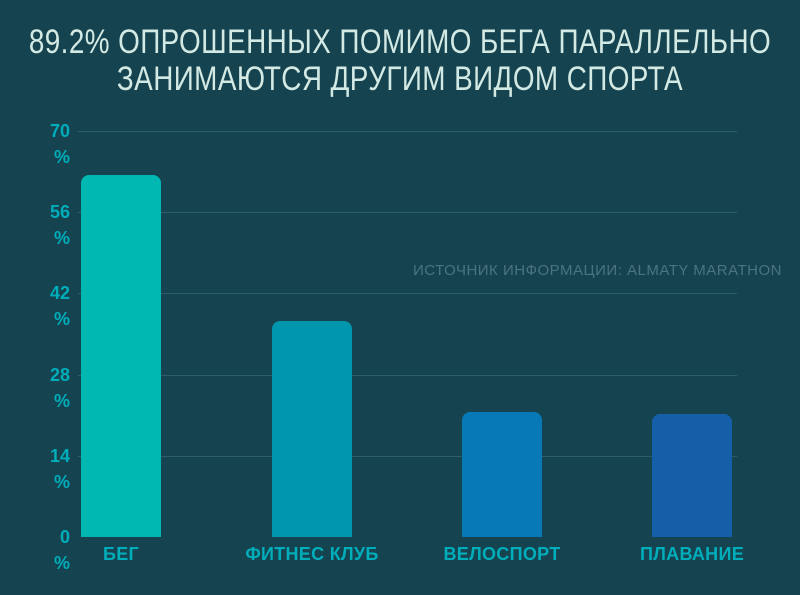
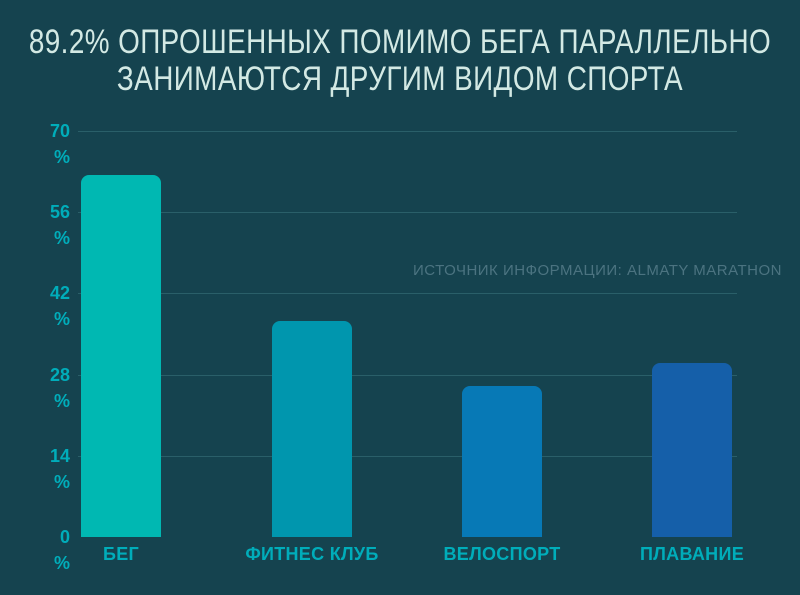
ВЕЛОСПОРТ: 22 -> 26
ПЛАВАНИЕ: 21 -> 30
